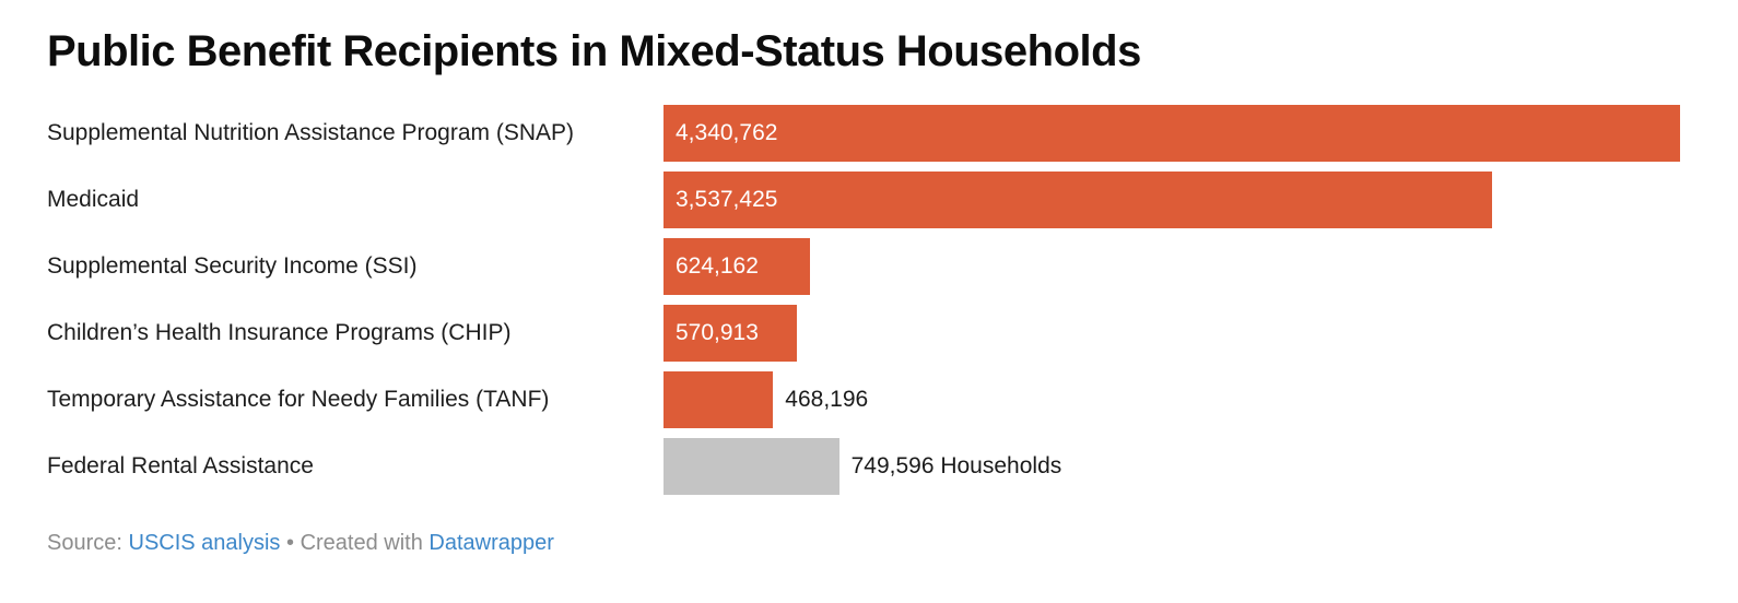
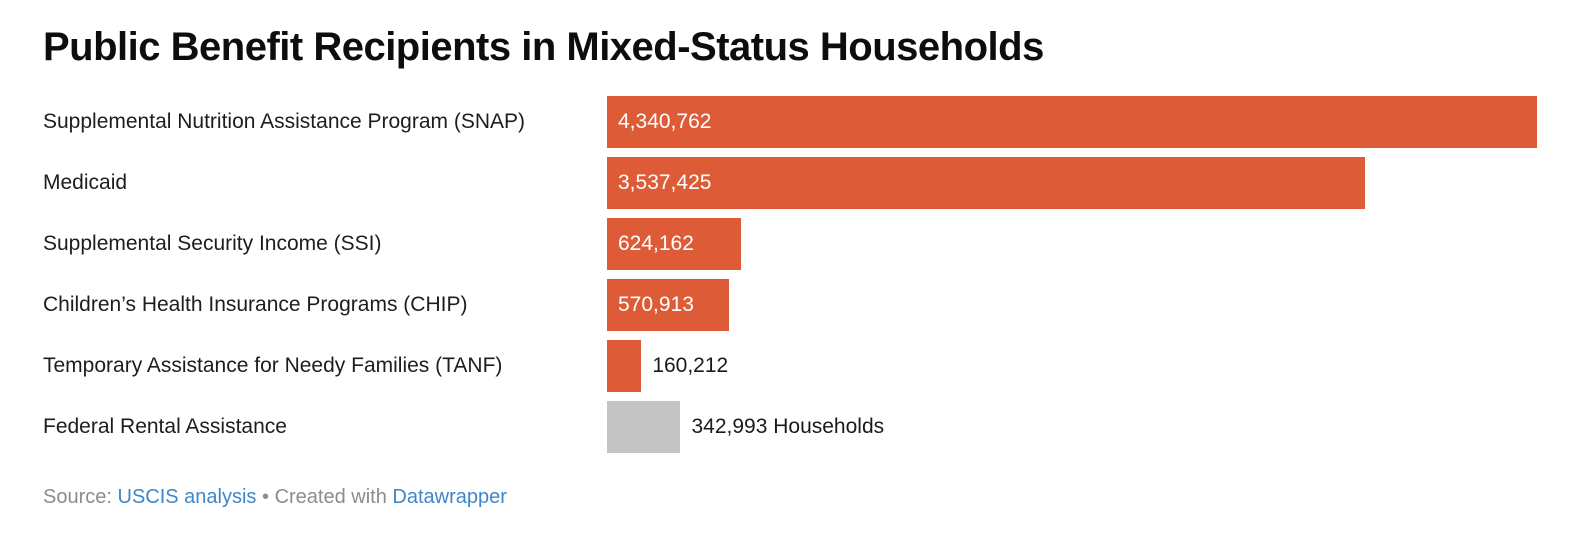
Temporary Assistance for Needy Families (TANF): 468,196 -> 160,212
Federal Rental Assistance: 749,596 -> 342,993
